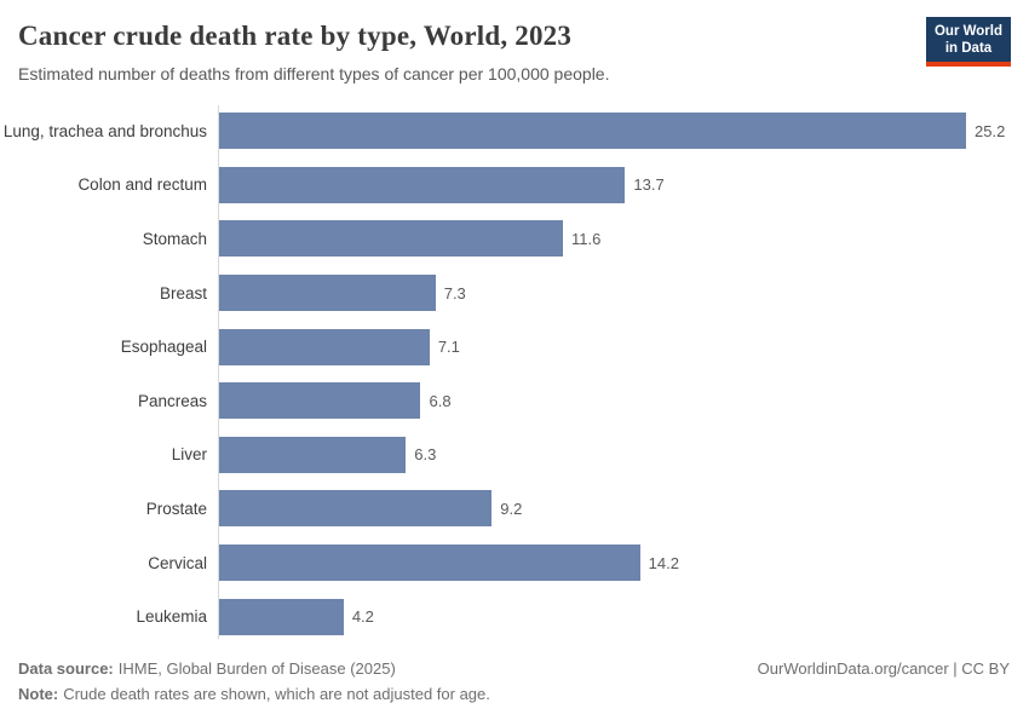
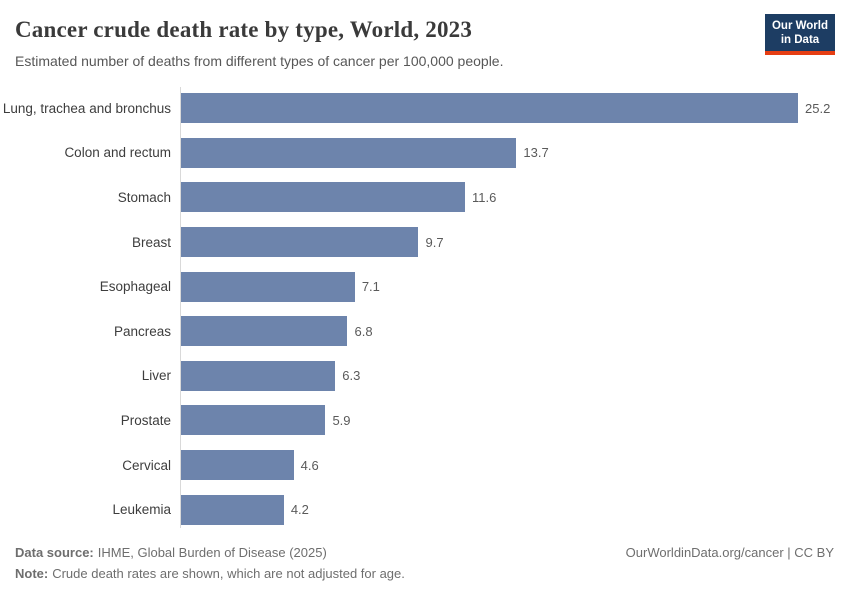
Breast: 7.3 -> 9.7
Prostate: 9.2 -> 5.9
Cervical: 14.2 -> 4.6
